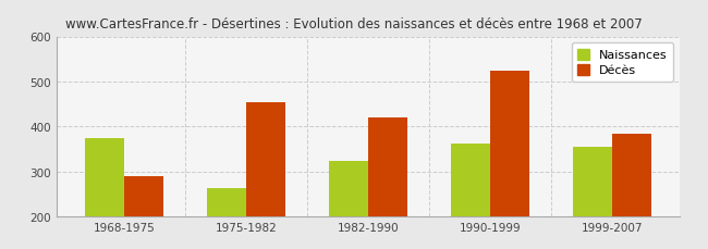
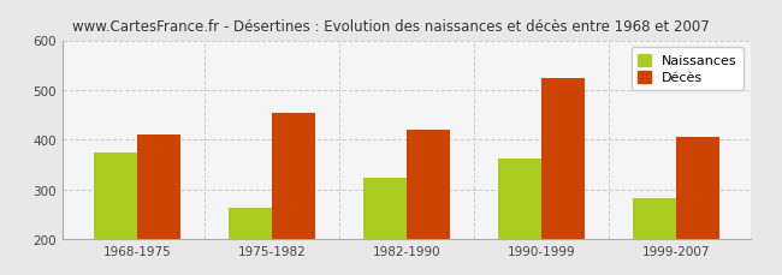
Décès/1968-1975: 290 -> 410
Naissances/1999-2007: 355 -> 282
Décès/1999-2007: 385 -> 406
